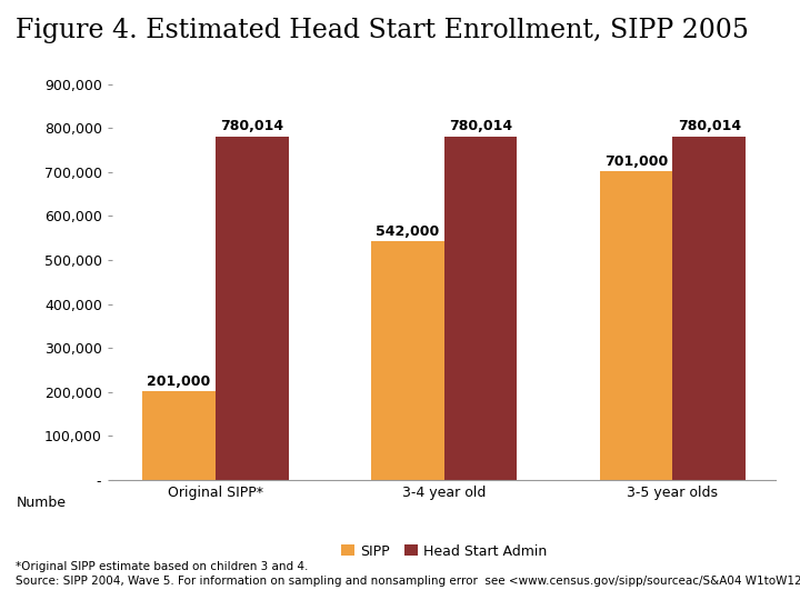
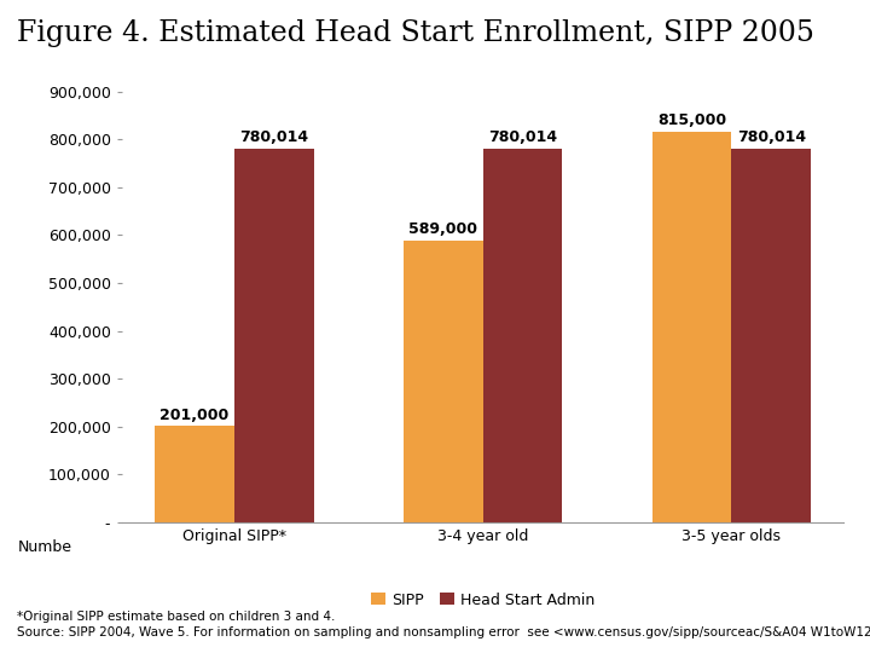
SIPP/3-4 year old: 542,000 -> 589,000
SIPP/3-5 year olds: 701,000 -> 815,000
